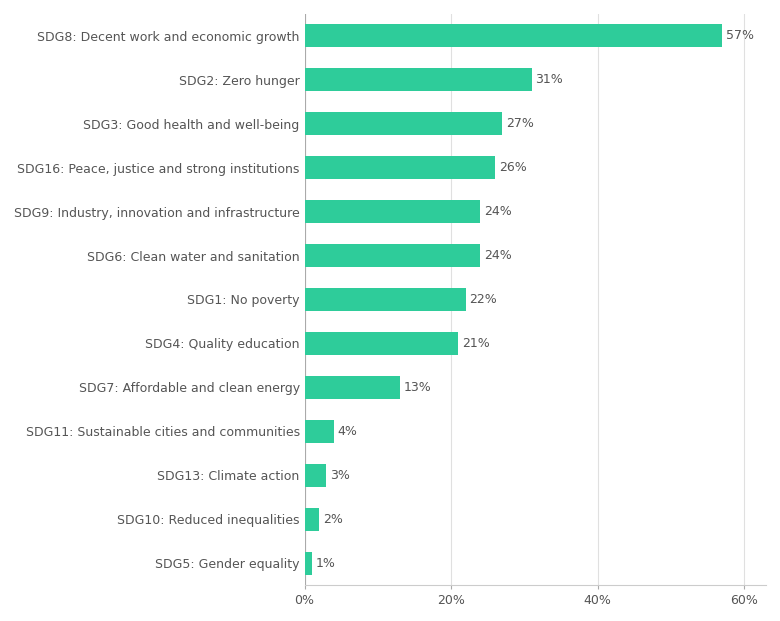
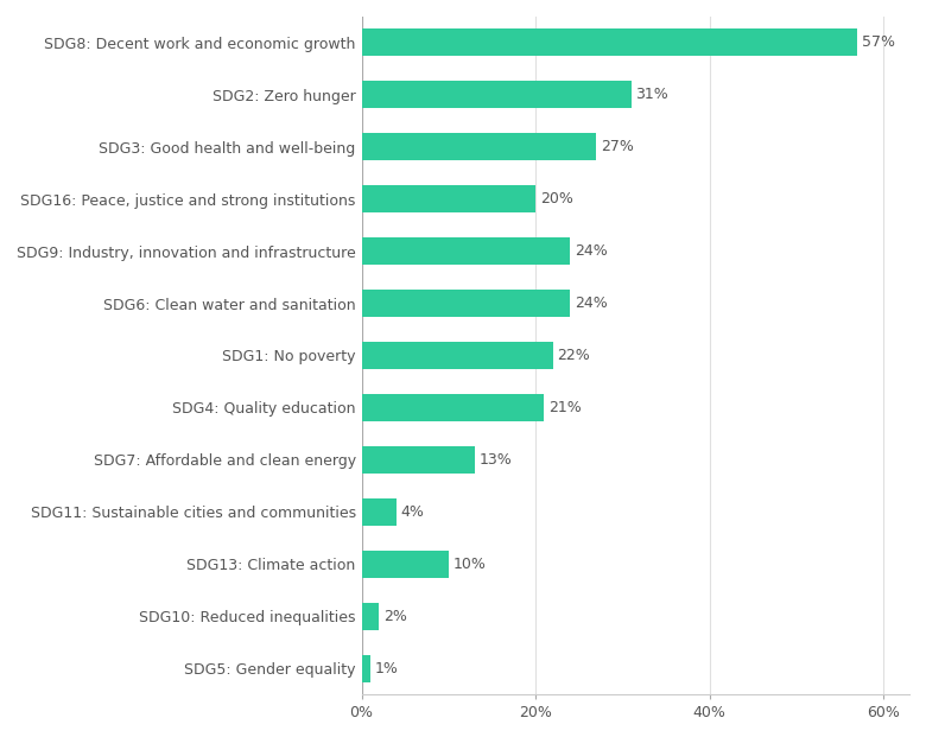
SDG16: Peace, justice and strong institutions: 26% -> 20%
SDG13: Climate action: 3% -> 10%
